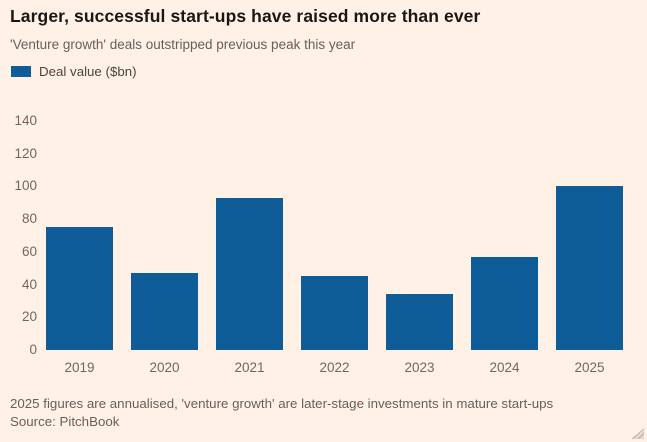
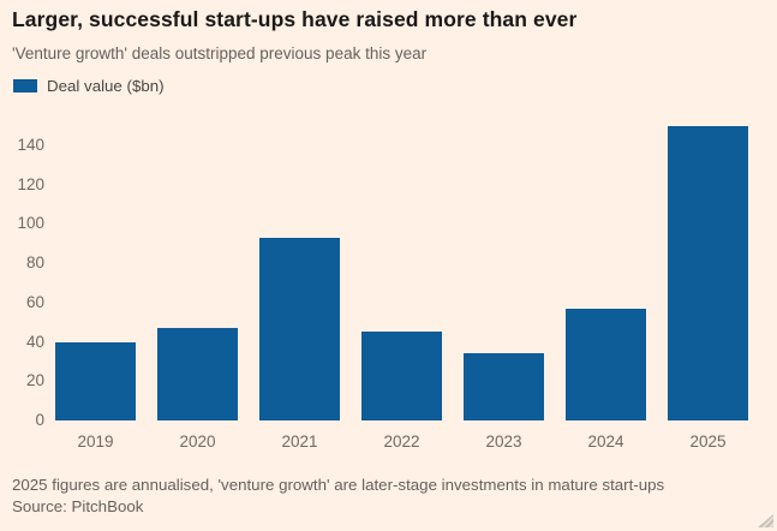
2019: 75 -> 40
2025: 100 -> 150
